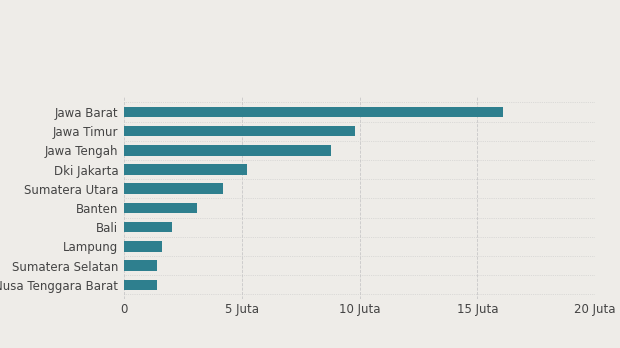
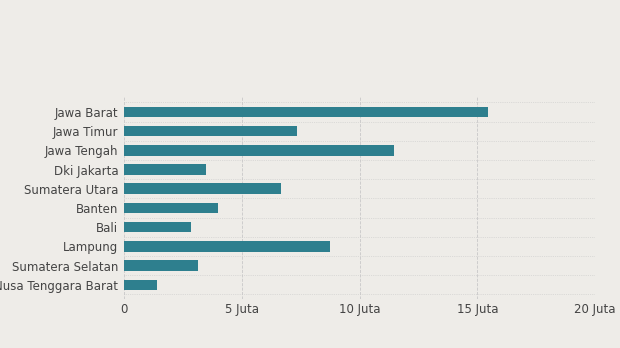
Jawa Barat: 16.10 Juta -> 15.45 Juta
Jawa Timur: 9.80 Juta -> 7.35 Juta
Jawa Tengah: 8.80 Juta -> 11.45 Juta
Dki Jakarta: 5.20 Juta -> 3.50 Juta
Sumatera Utara: 4.20 Juta -> 6.65 Juta
Banten: 3.10 Juta -> 4.00 Juta
Bali: 2.02 Juta -> 2.85 Juta
Lampung: 1.62 Juta -> 8.75 Juta
Sumatera Selatan: 1.42 Juta -> 3.15 Juta
